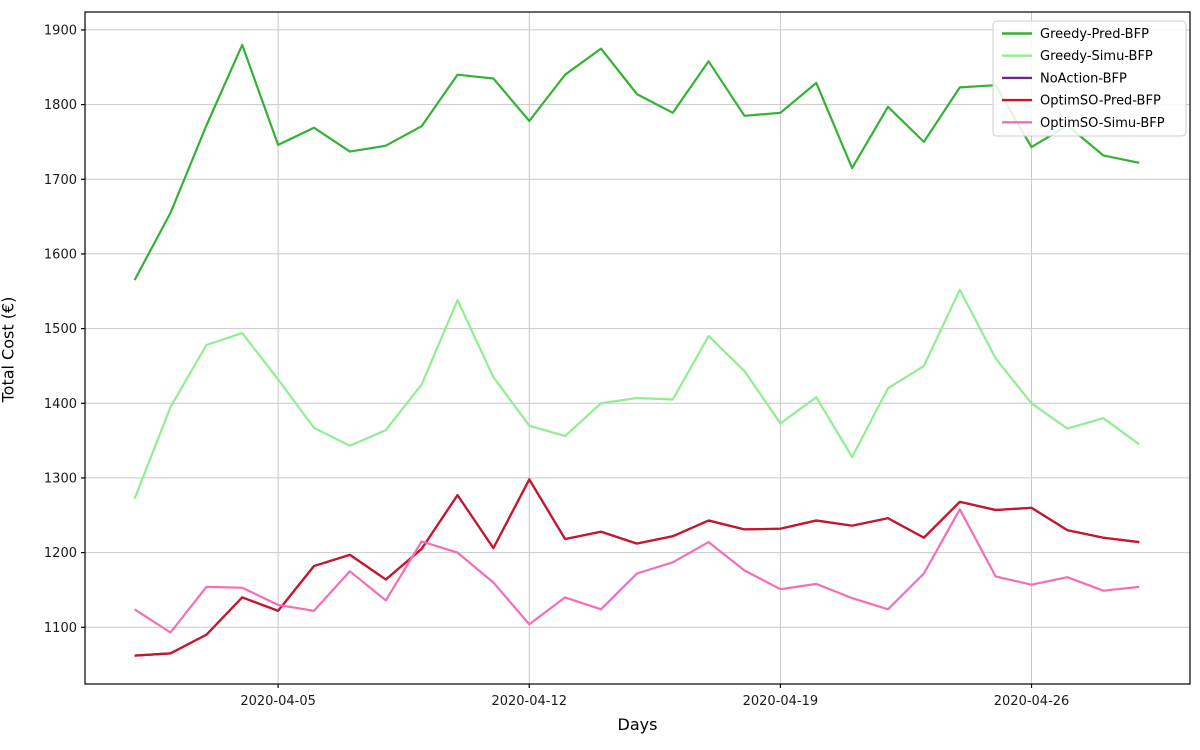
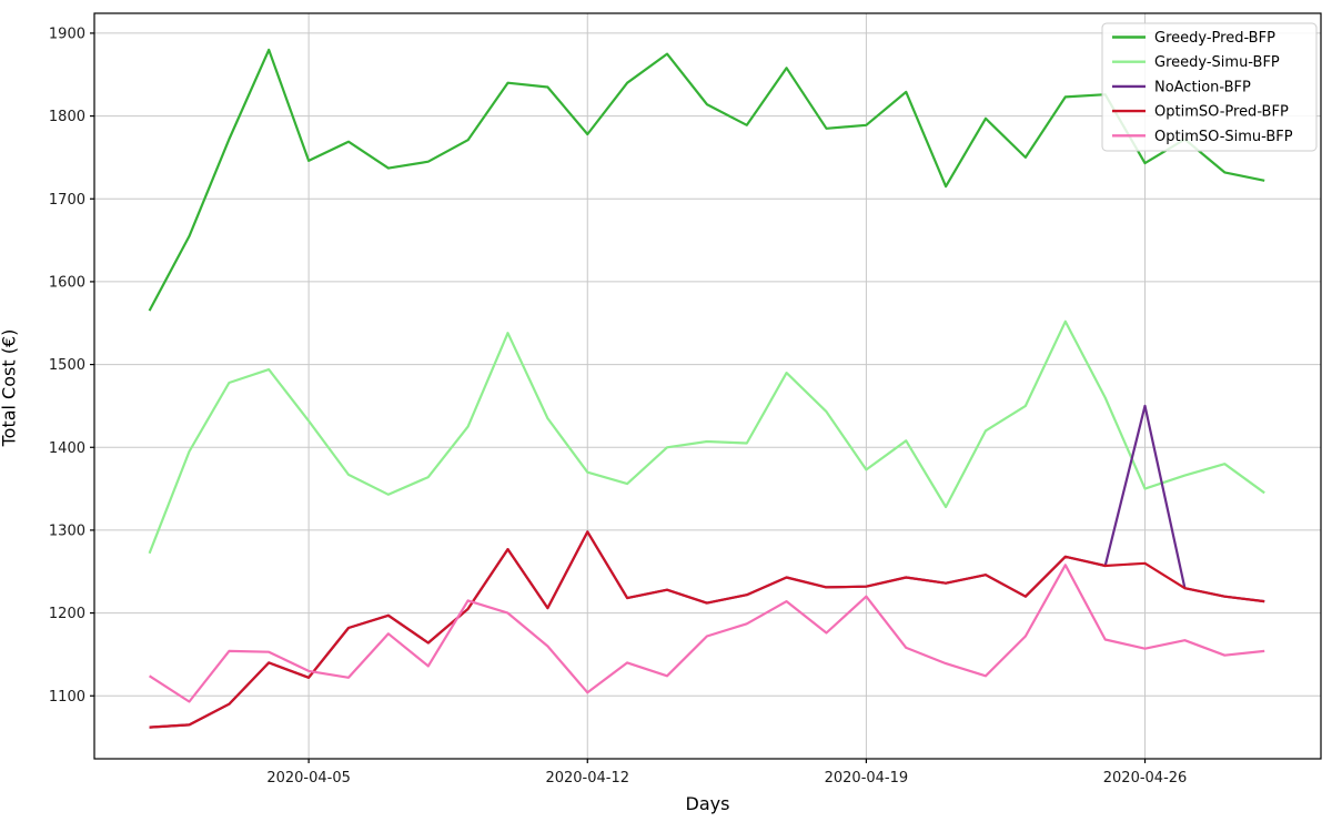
OptimSO-Simu-BFP/2020-04-19: 1150 -> 1220
Greedy-Simu-BFP/2020-04-26: 1400 -> 1350
NoAction-BFP/2020-04-26: 1260 -> 1450
